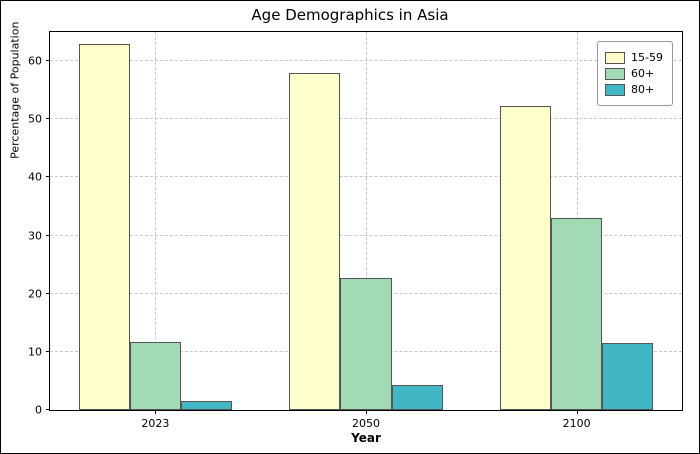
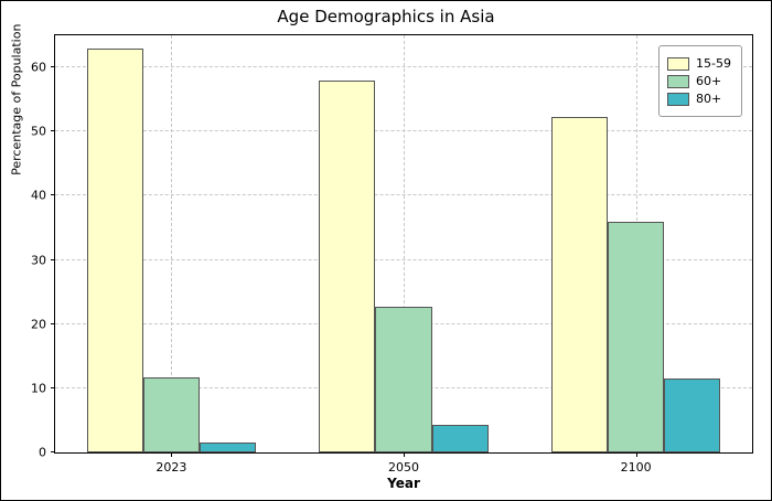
60+/2100: 33 -> 36
